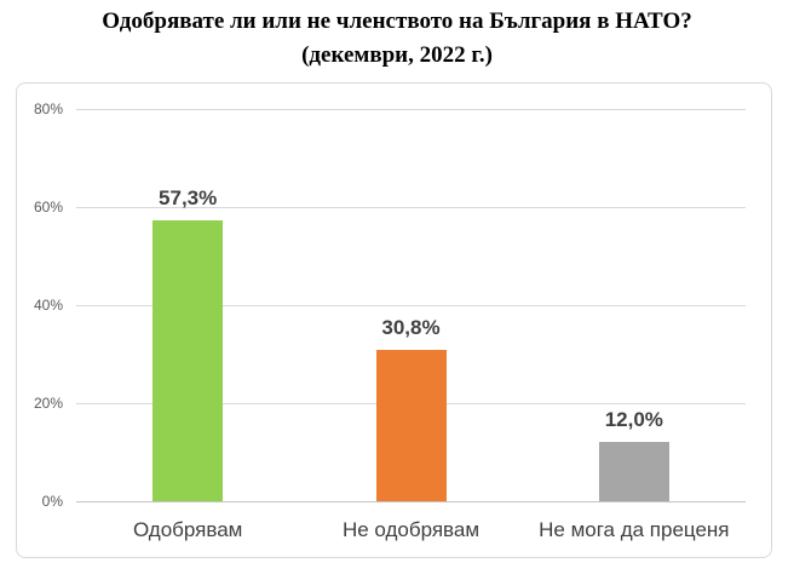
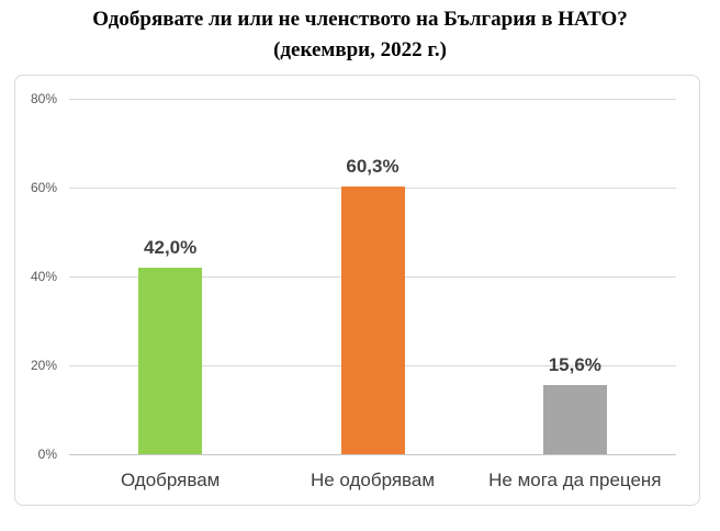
Одобрявам: 57,3% -> 42,0%
Не одобрявам: 30,8% -> 60,3%
Не мога да преценя: 12,0% -> 15,6%
